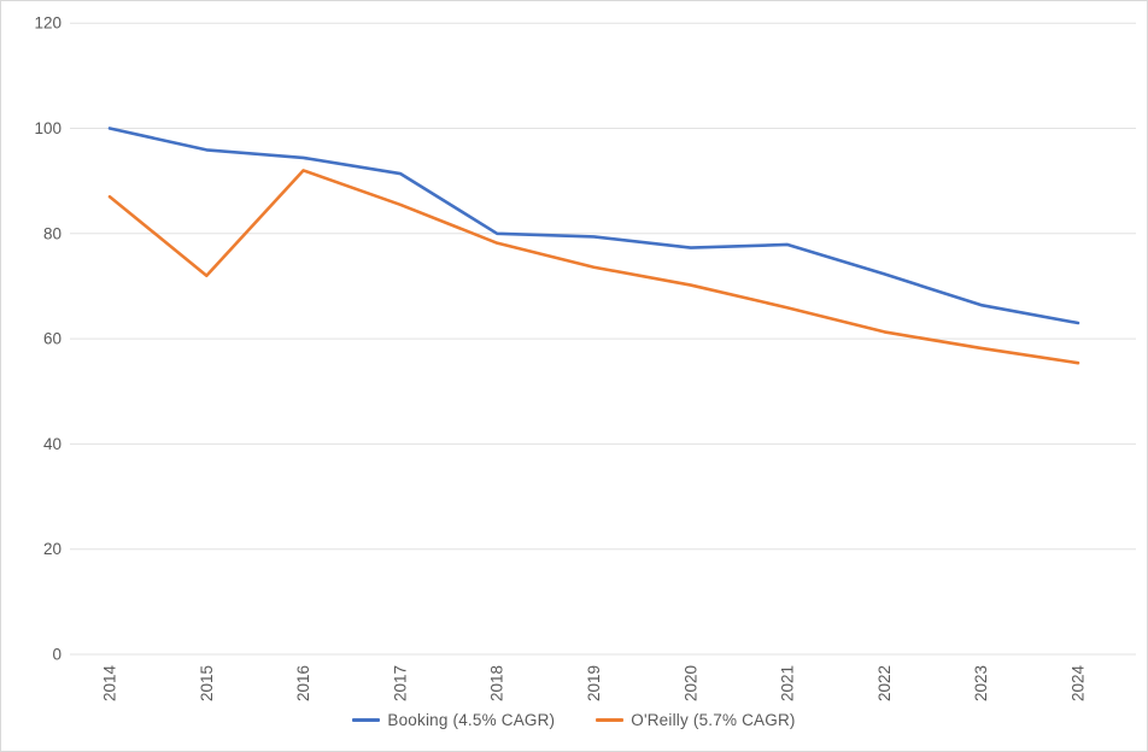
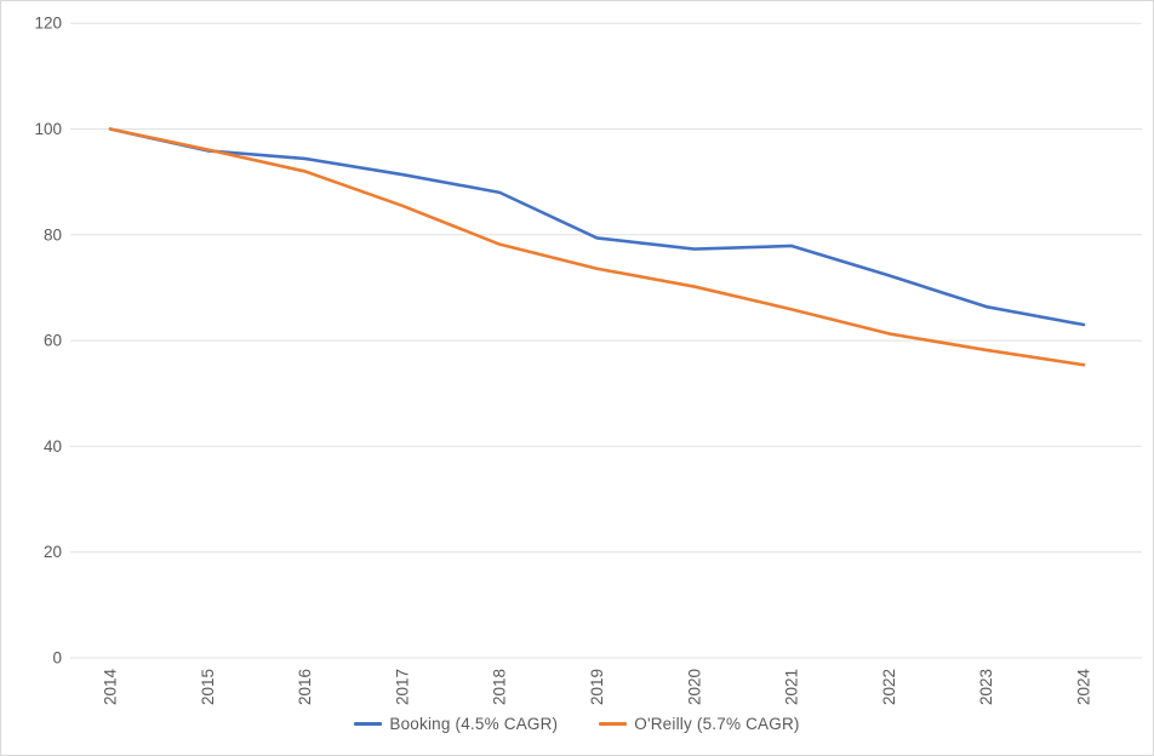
O'Reilly (5.7% CAGR)/2014: 87 -> 100
O'Reilly (5.7% CAGR)/2015: 72 -> 96
Booking (4.5% CAGR)/2018: 80 -> 88
